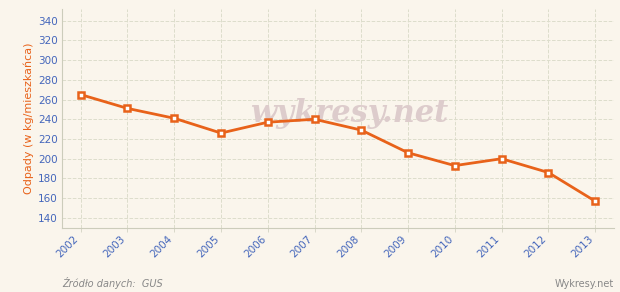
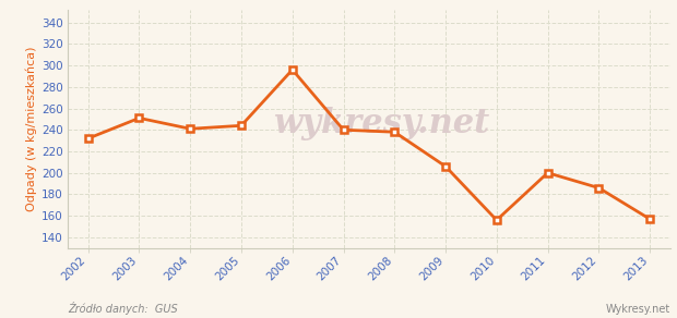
2002: 265 -> 232
2005: 226 -> 244
2006: 237 -> 296
2008: 229 -> 238
2010: 193 -> 156
